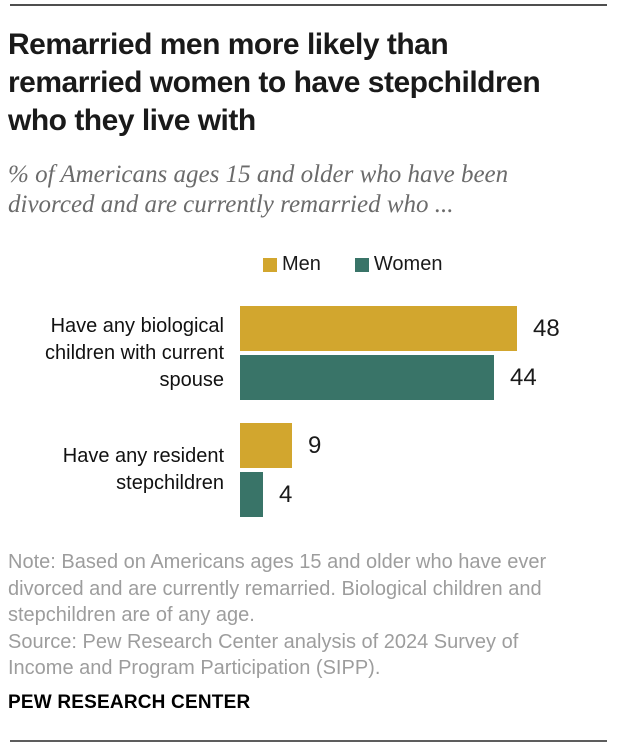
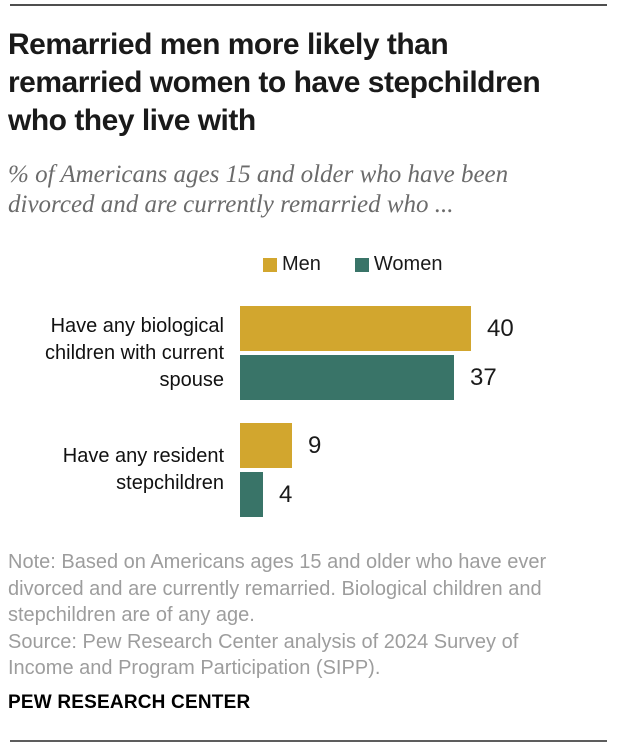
Men/Have any biological children with current spouse: 48 -> 40
Women/Have any biological children with current spouse: 44 -> 37
